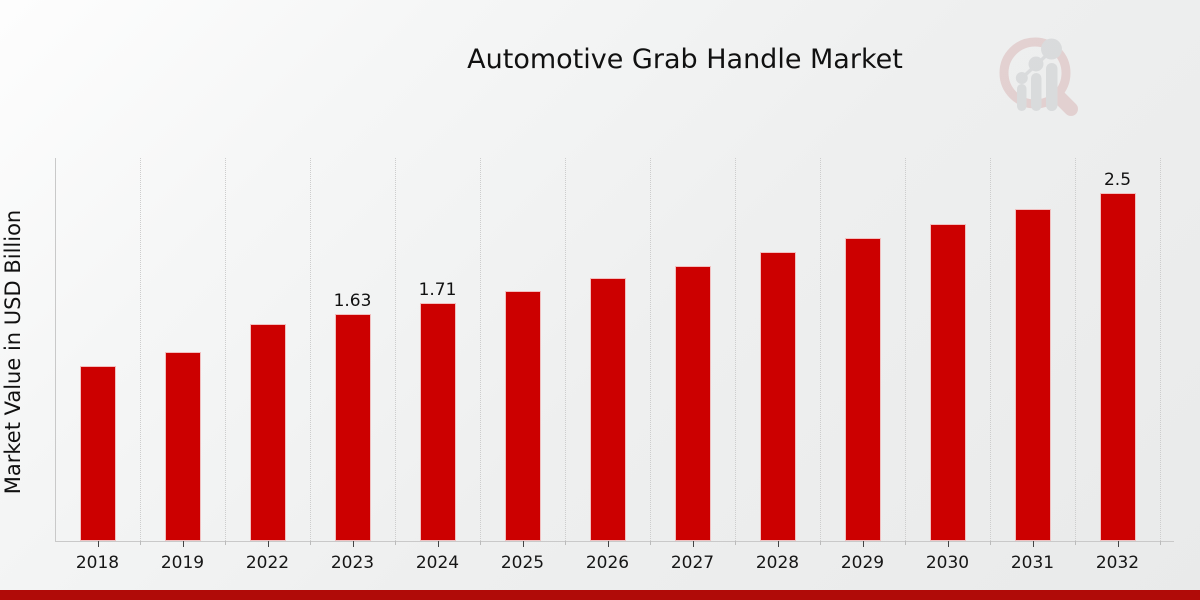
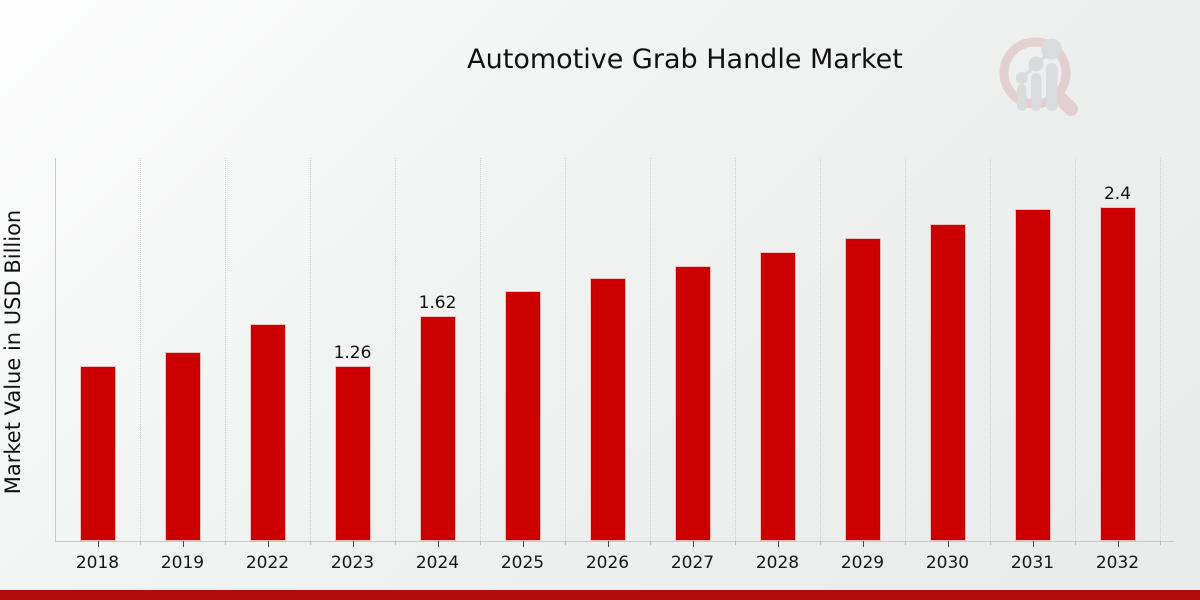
2023: 1.63 -> 1.26
2024: 1.71 -> 1.62
2032: 2.5 -> 2.4
